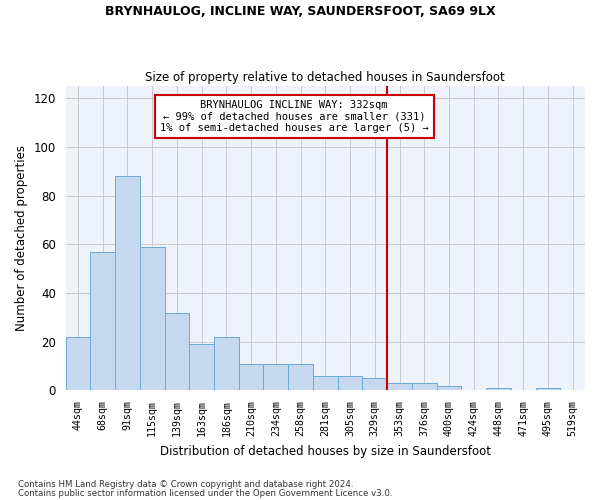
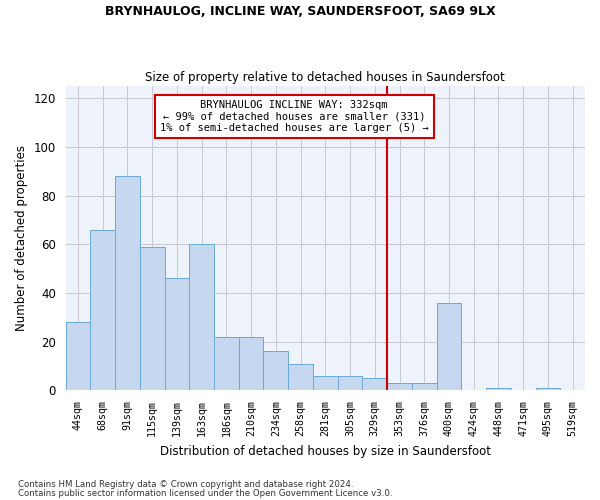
44sqm: 22 -> 28
68sqm: 57 -> 66
139sqm: 32 -> 46
163sqm: 19 -> 60
210sqm: 11 -> 22
234sqm: 11 -> 16
400sqm: 2 -> 36
